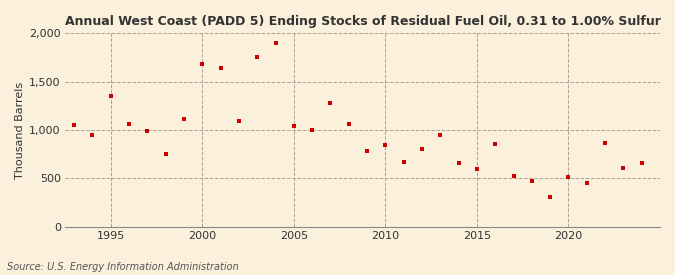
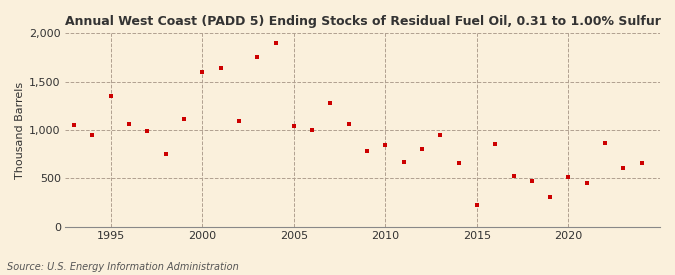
2000: 1,680 -> 1,600
2015: 600 -> 220
